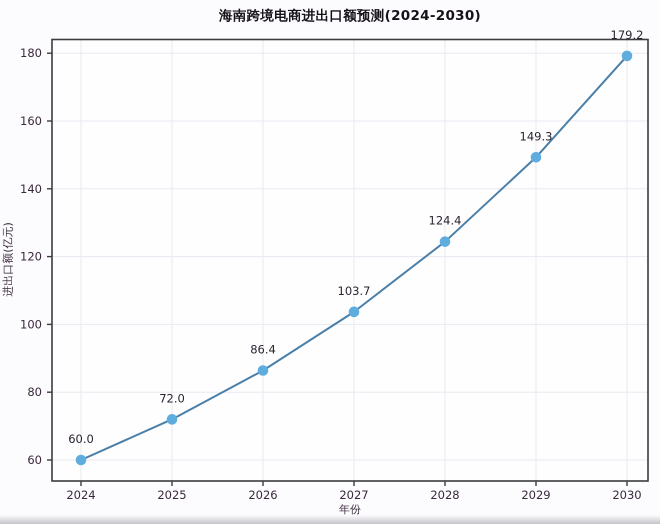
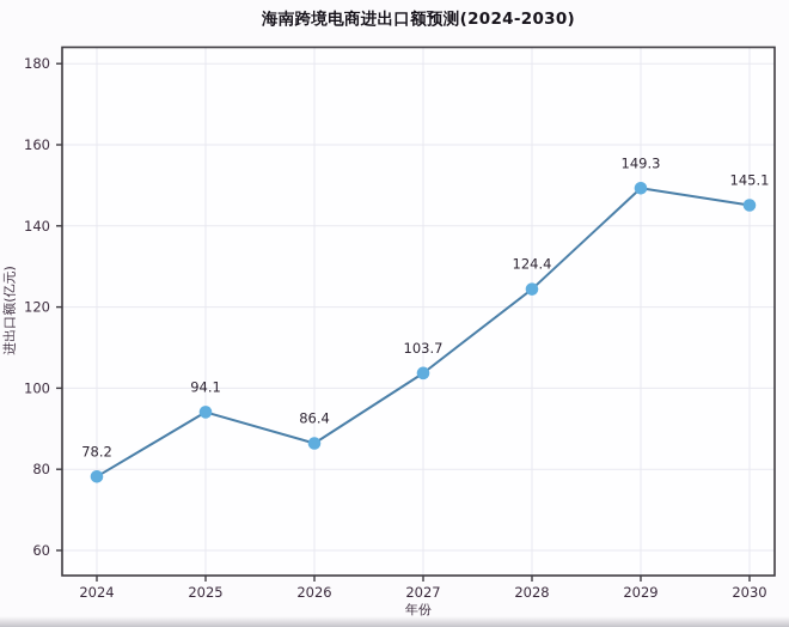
2024: 60.0 -> 78.2
2025: 72.0 -> 94.1
2030: 179.2 -> 145.1
